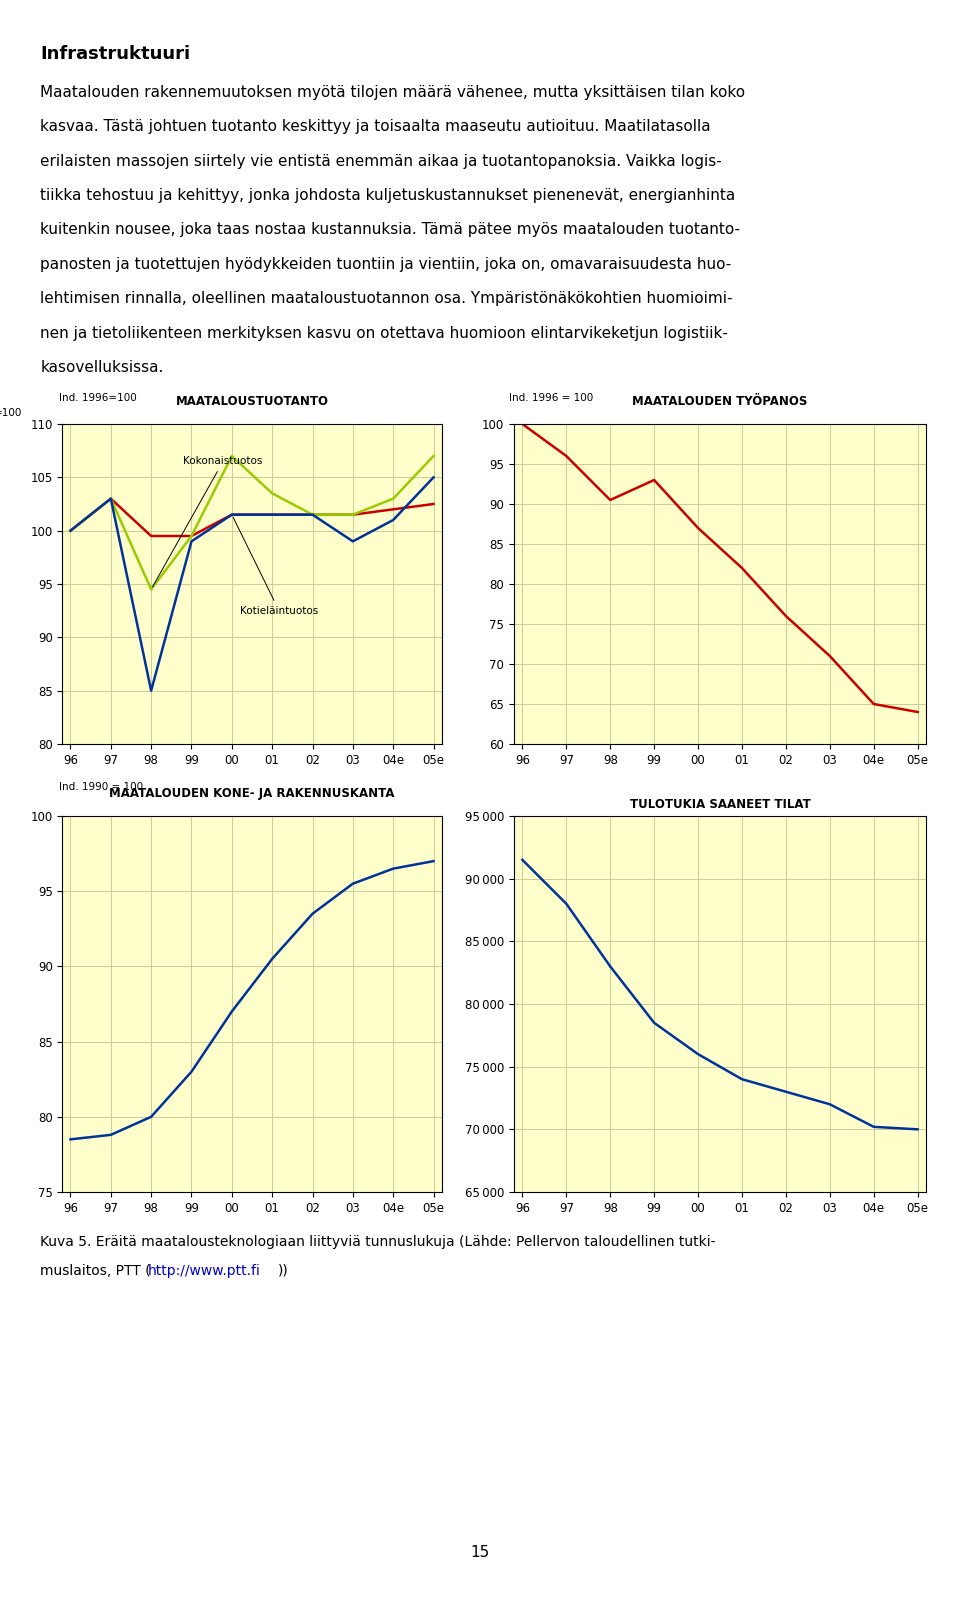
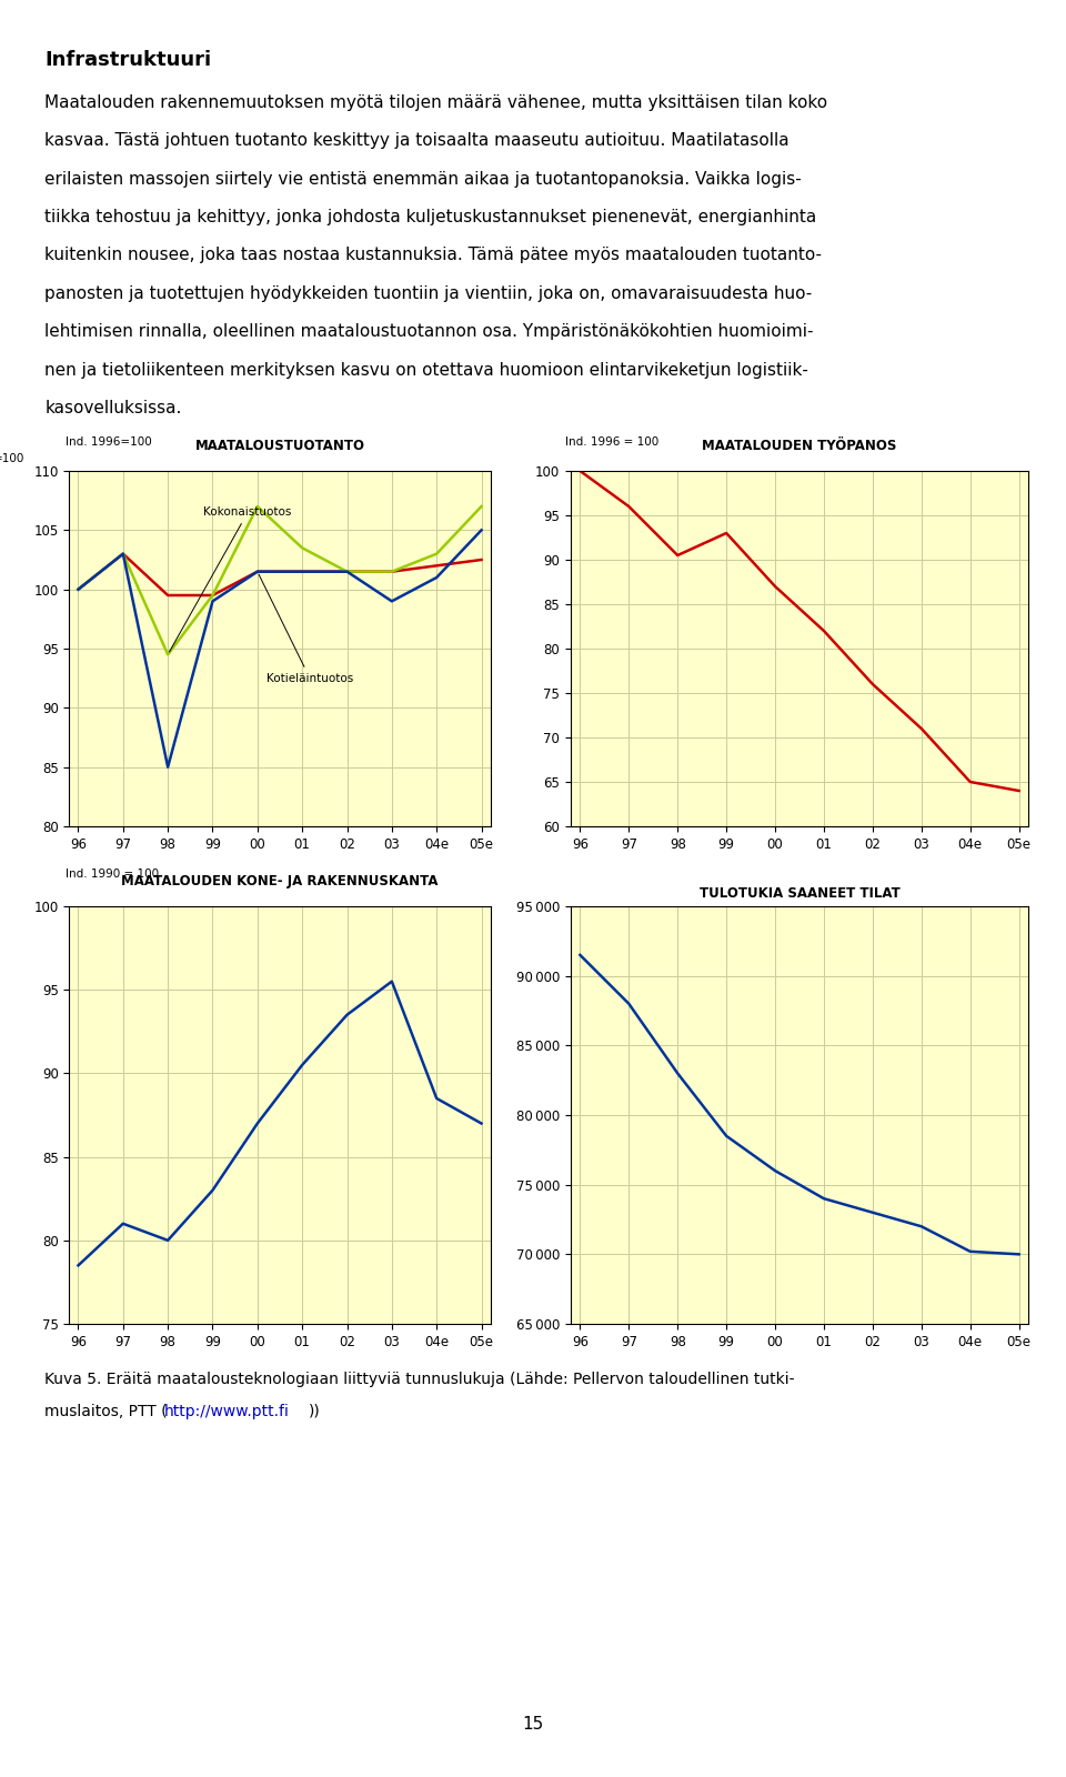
MAATALOUDEN KONE- JA RAKENNUSKANTA/97: 78.8 -> 81.0
MAATALOUDEN KONE- JA RAKENNUSKANTA/04e: 96.5 -> 88.5
MAATALOUDEN KONE- JA RAKENNUSKANTA/05e: 97.0 -> 87.0
